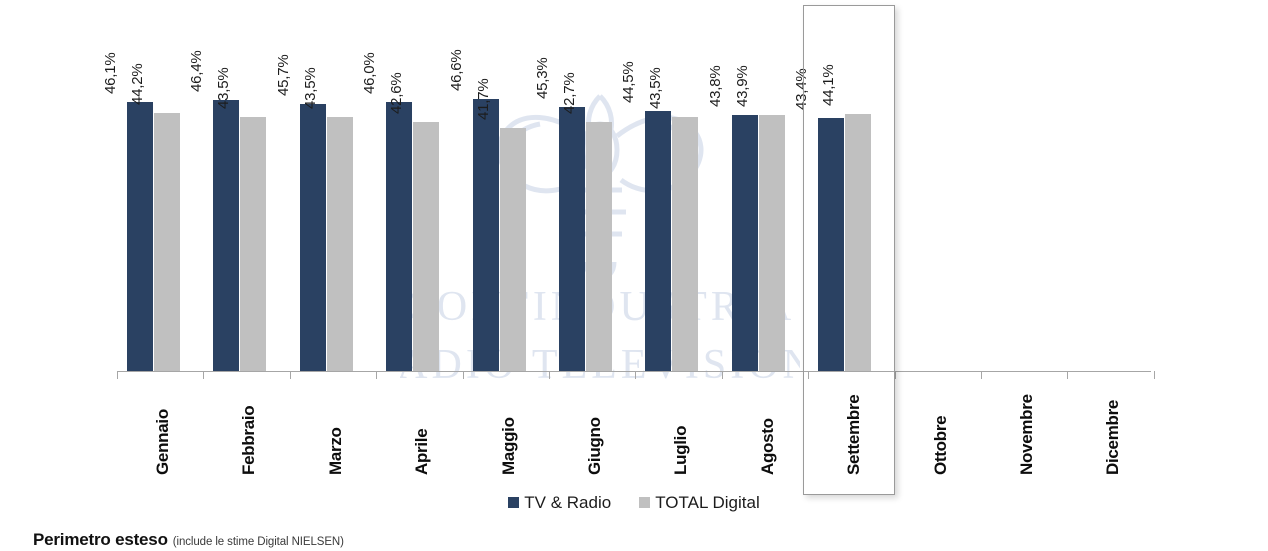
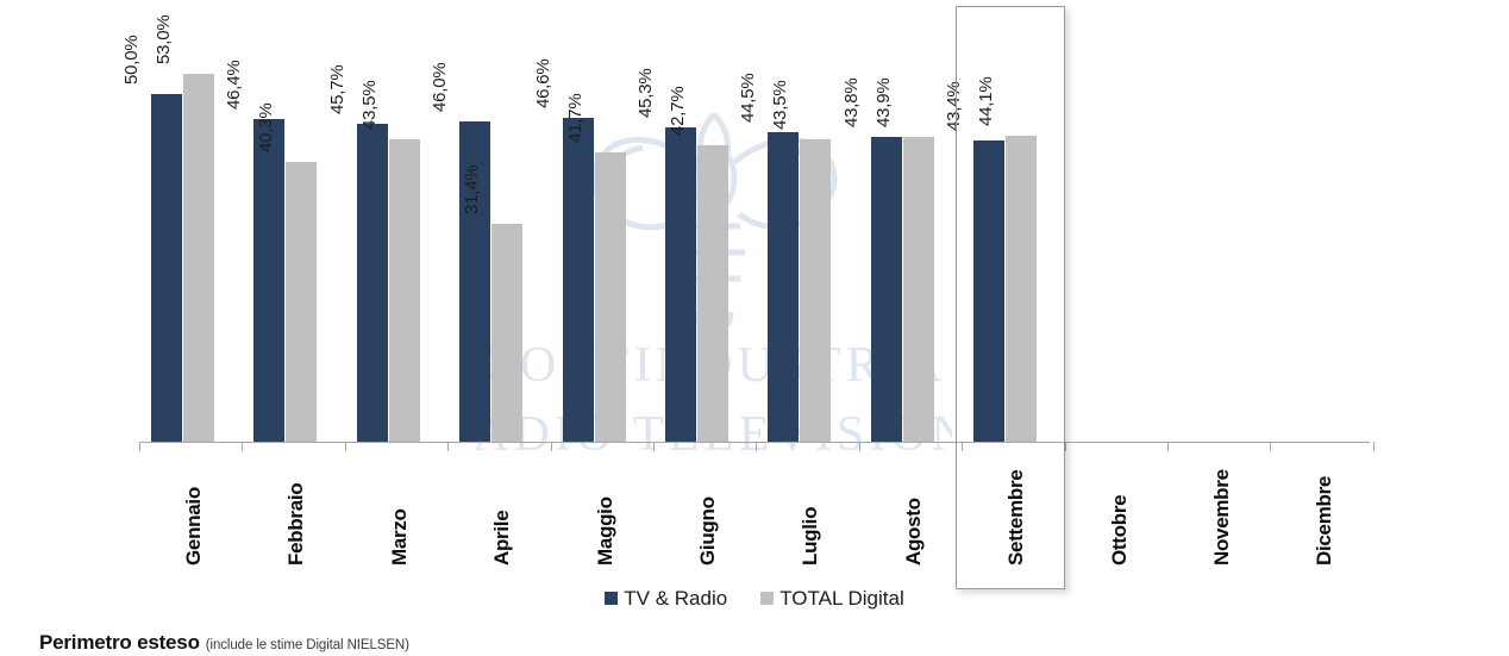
TV & Radio/Gennaio: 46,1% -> 50,0%
TOTAL Digital/Gennaio: 44,2% -> 53,0%
TOTAL Digital/Febbraio: 43,5% -> 40,3%
TOTAL Digital/Aprile: 42,6% -> 31,4%
